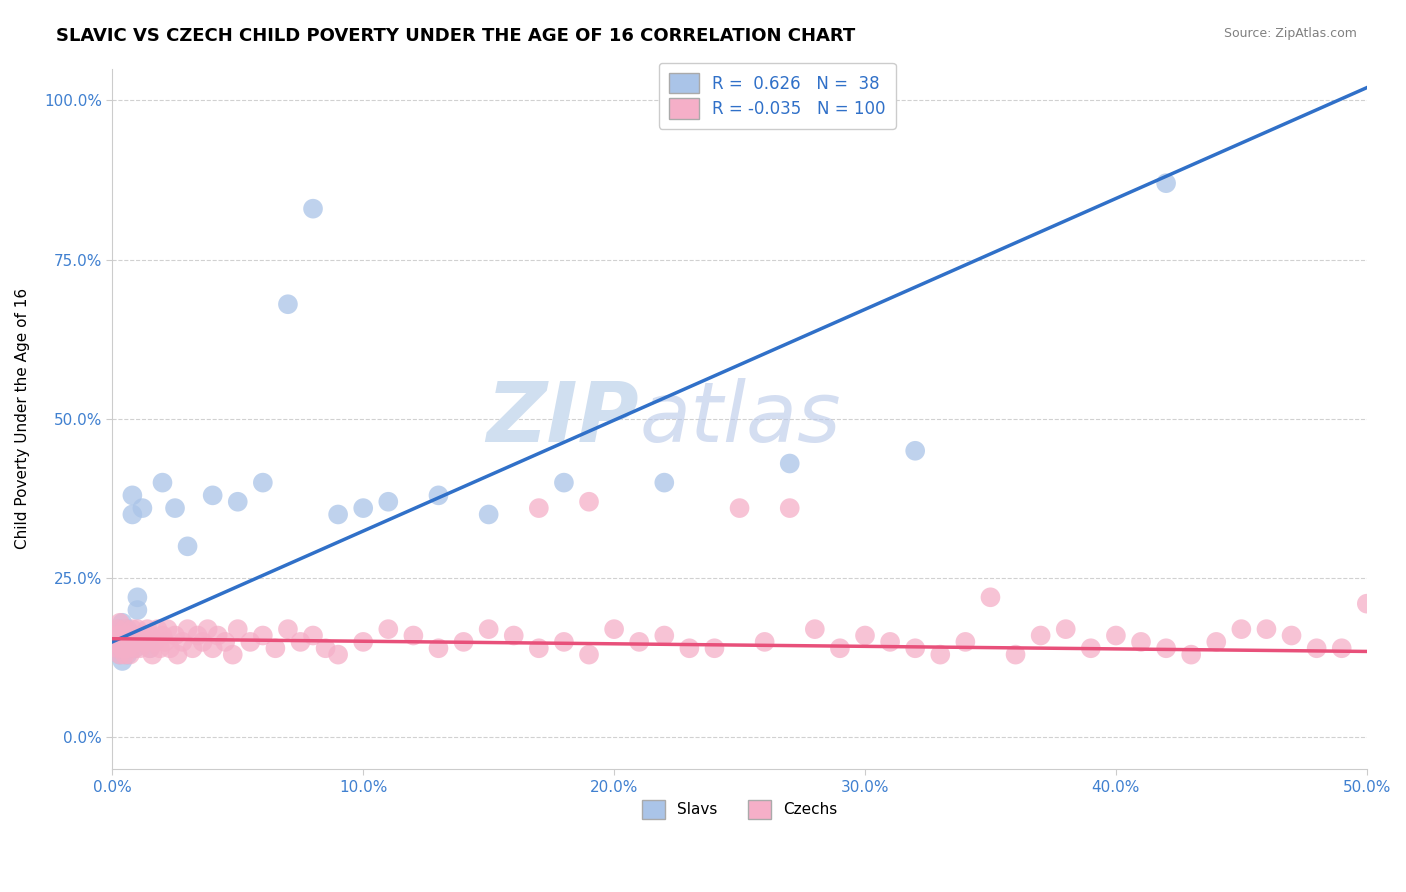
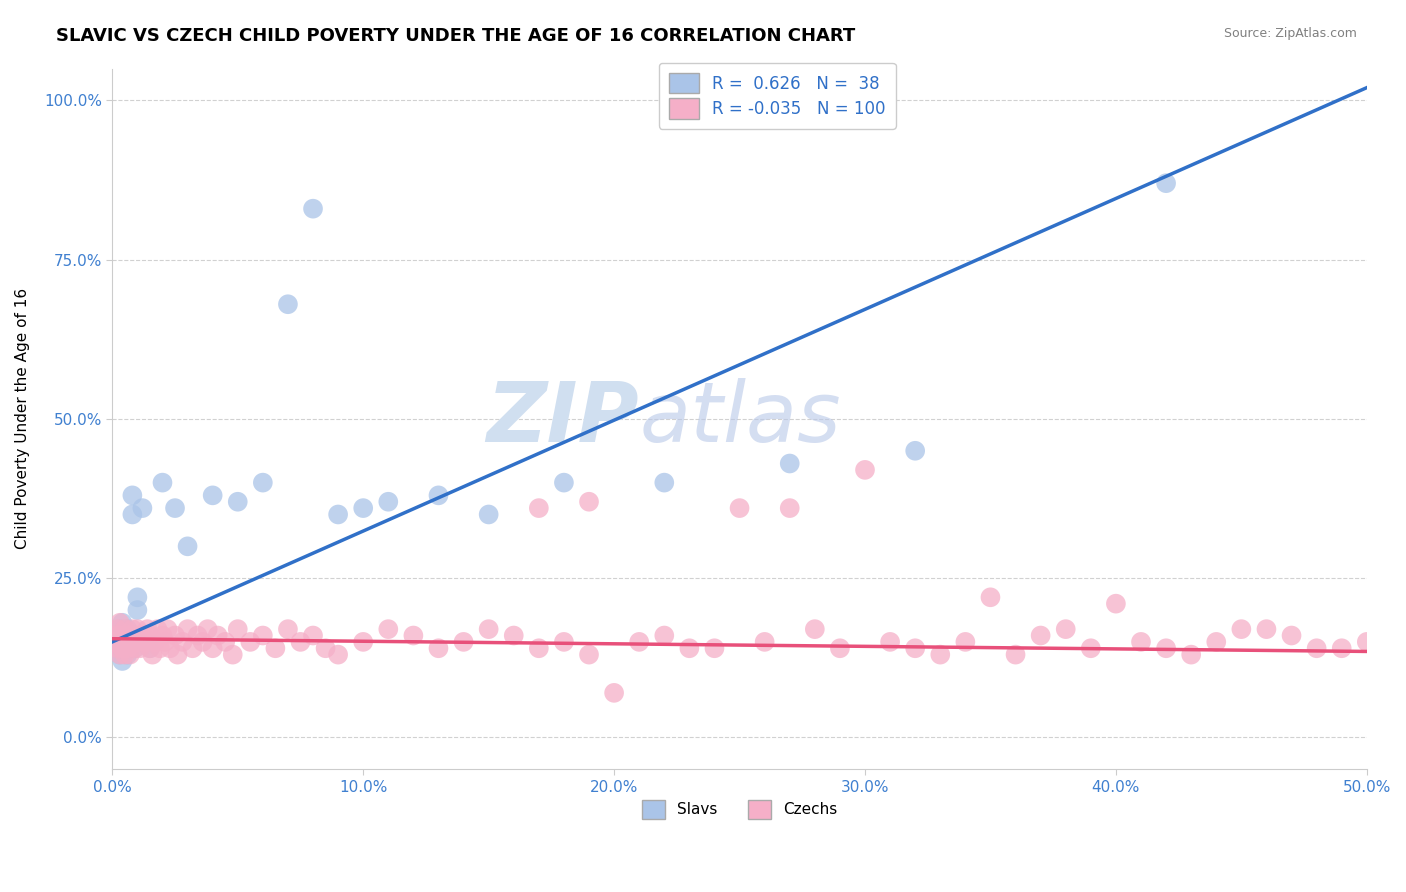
Czechs/20.0%: 17% -> 7%
Czechs/30.0%: 16% -> 42%
Czechs/40.0%: 16% -> 21%
Czechs/50.0%: 21% -> 15%
